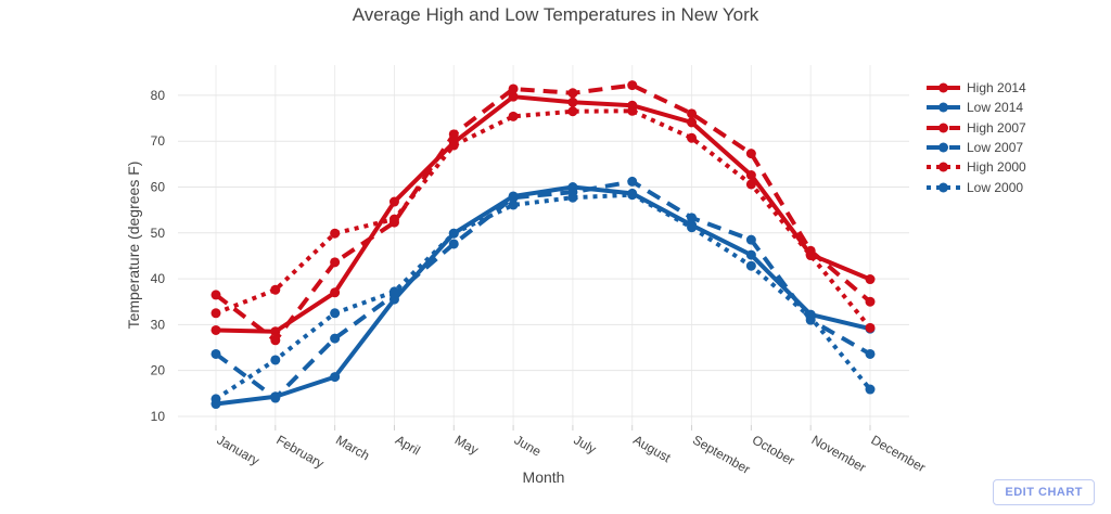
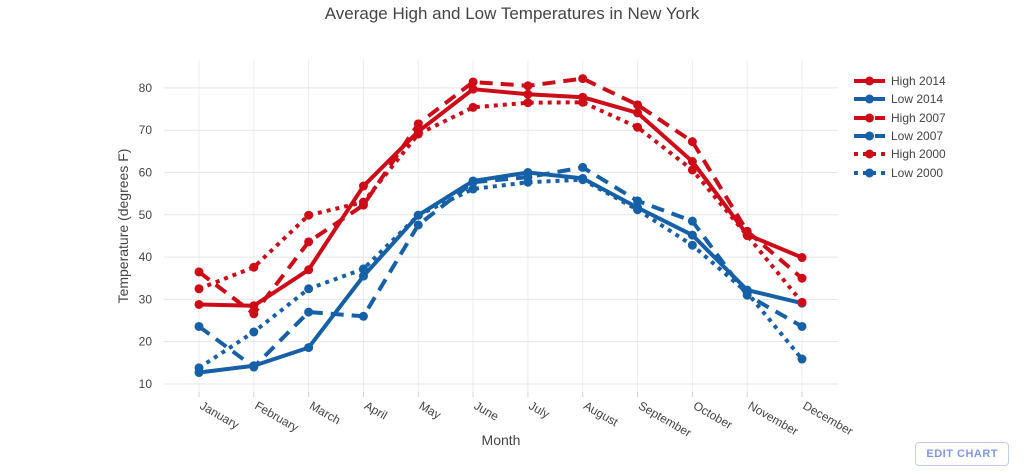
Low 2007/April: 36 -> 26
